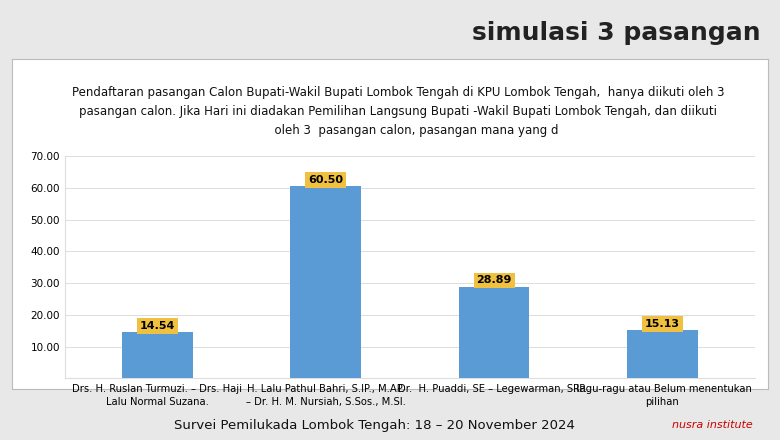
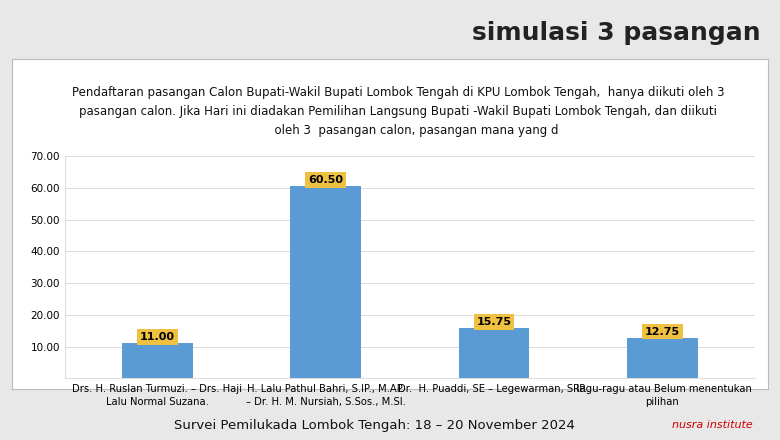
Drs. H. Ruslan Turmuzi. – Drs. Haji Lalu Normal Suzana.: 14.54 -> 11.00
Dr. H. Puaddi, SE – Legewarman, S.IP..: 28.89 -> 15.75
Ragu-ragu atau Belum menentukan pilihan: 15.13 -> 12.75
